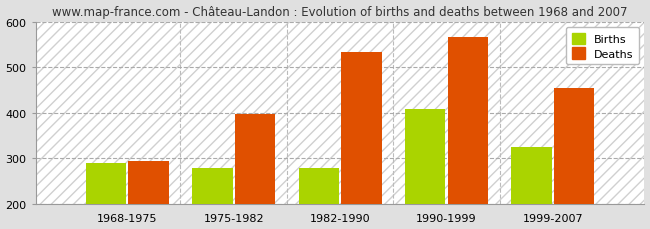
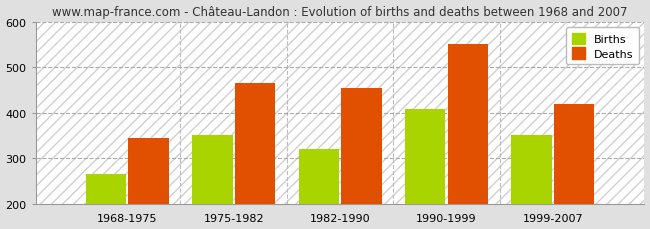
Births/1968-1975: 290 -> 265
Deaths/1968-1975: 294 -> 345
Births/1975-1982: 278 -> 350
Deaths/1975-1982: 396 -> 465
Births/1982-1990: 278 -> 320
Deaths/1982-1990: 532 -> 455
Deaths/1990-1999: 566 -> 550
Births/1999-2007: 325 -> 350
Deaths/1999-2007: 453 -> 420
